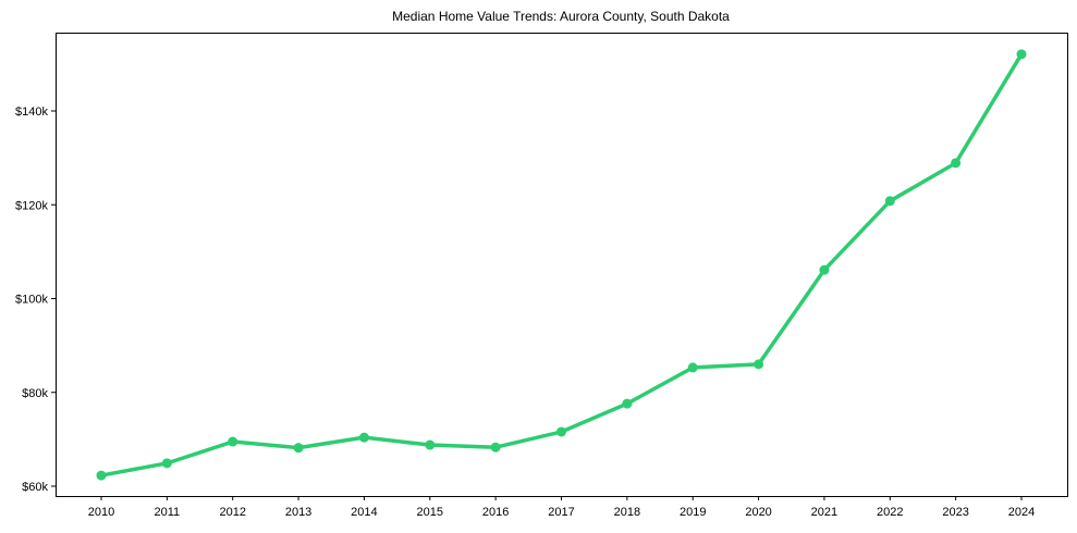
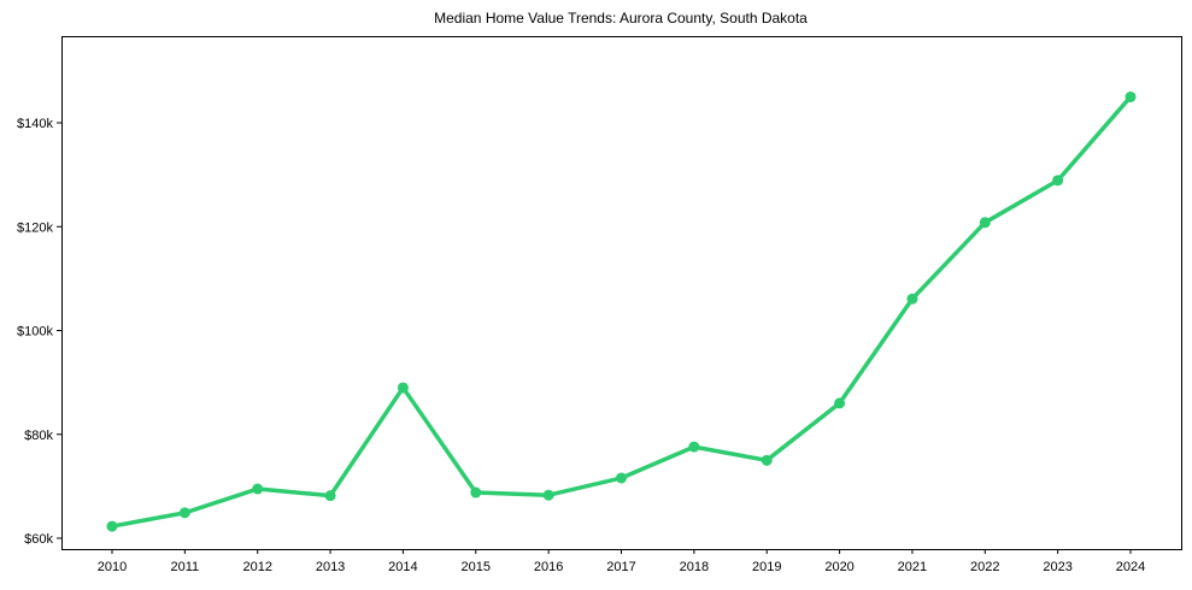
2014: $70k -> $89k
2019: $85k -> $75k
2024: $152k -> $145k
